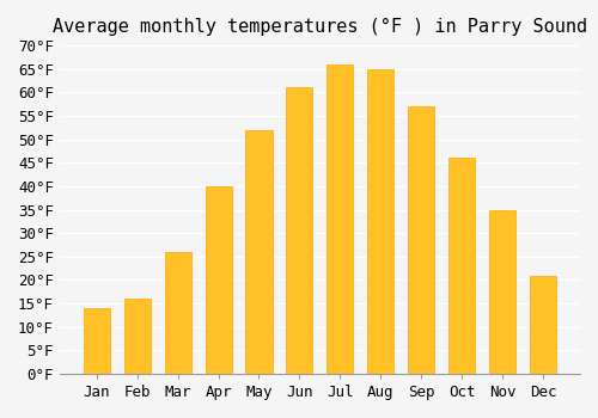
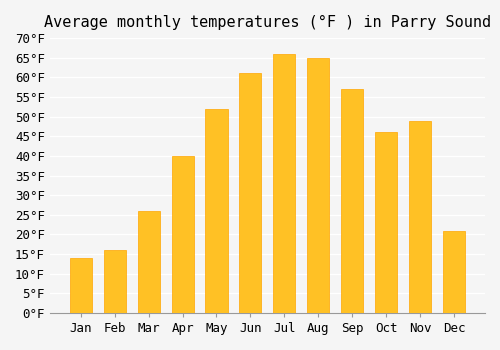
Nov: 35°F -> 49°F
